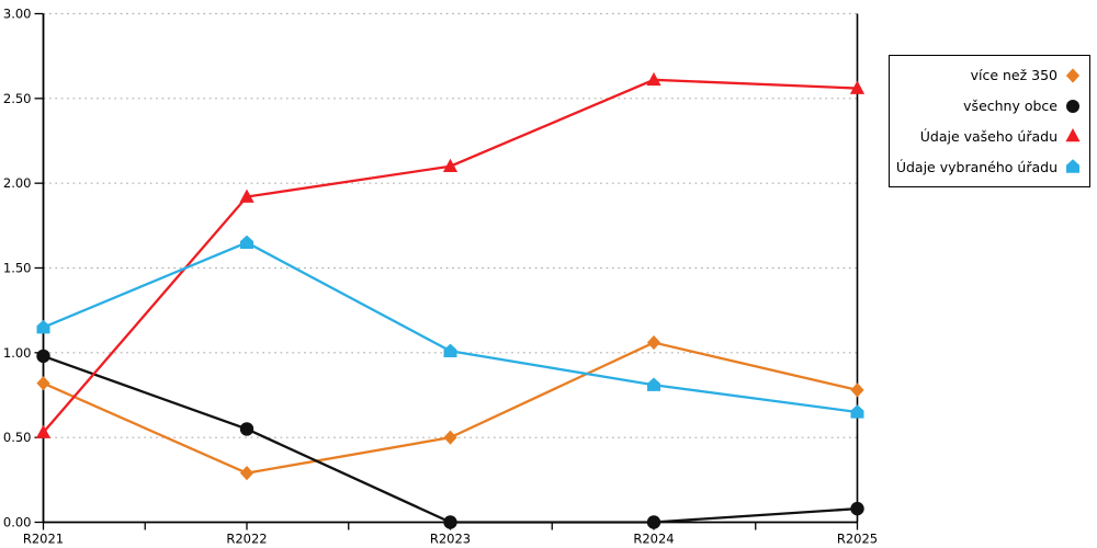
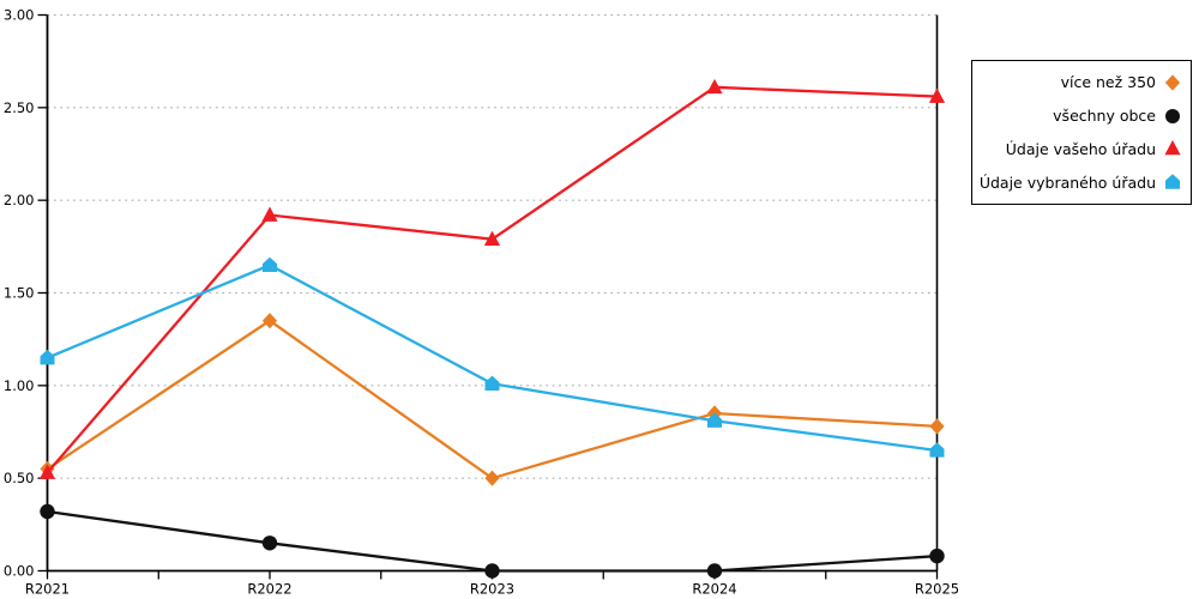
více než 350/R2021: 0.82 -> 0.55
všechny obce/R2021: 0.98 -> 0.32
více než 350/R2022: 0.29 -> 1.35
všechny obce/R2022: 0.55 -> 0.15
Údaje vašeho úřadu/R2023: 2.10 -> 1.79
více než 350/R2024: 1.06 -> 0.85
